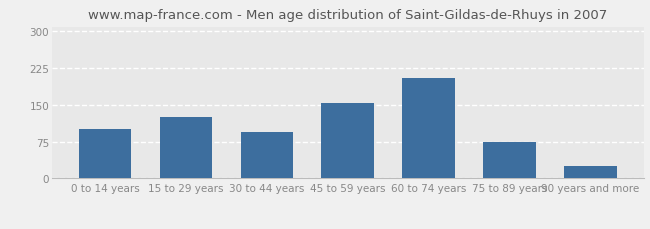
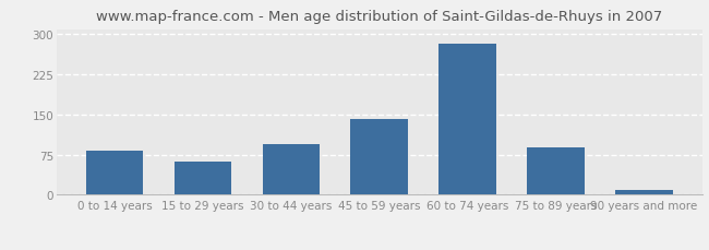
0 to 14 years: 100 -> 82
15 to 29 years: 125 -> 63
45 to 59 years: 155 -> 142
60 to 74 years: 205 -> 283
75 to 89 years: 75 -> 88
90 years and more: 25 -> 8
